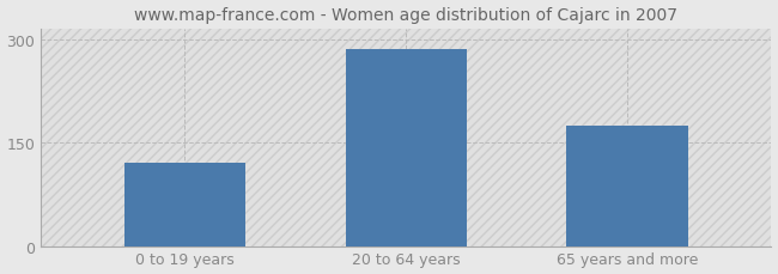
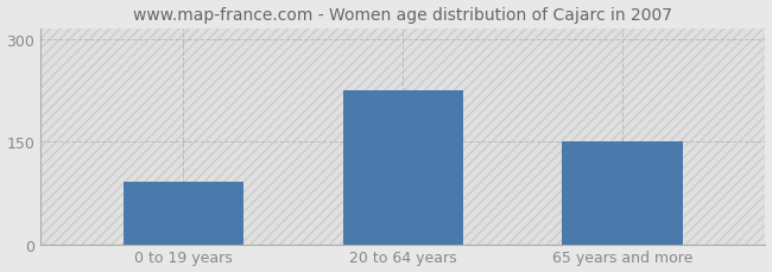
0 to 19 years: 120 -> 92
20 to 64 years: 285 -> 224
65 years and more: 175 -> 150
